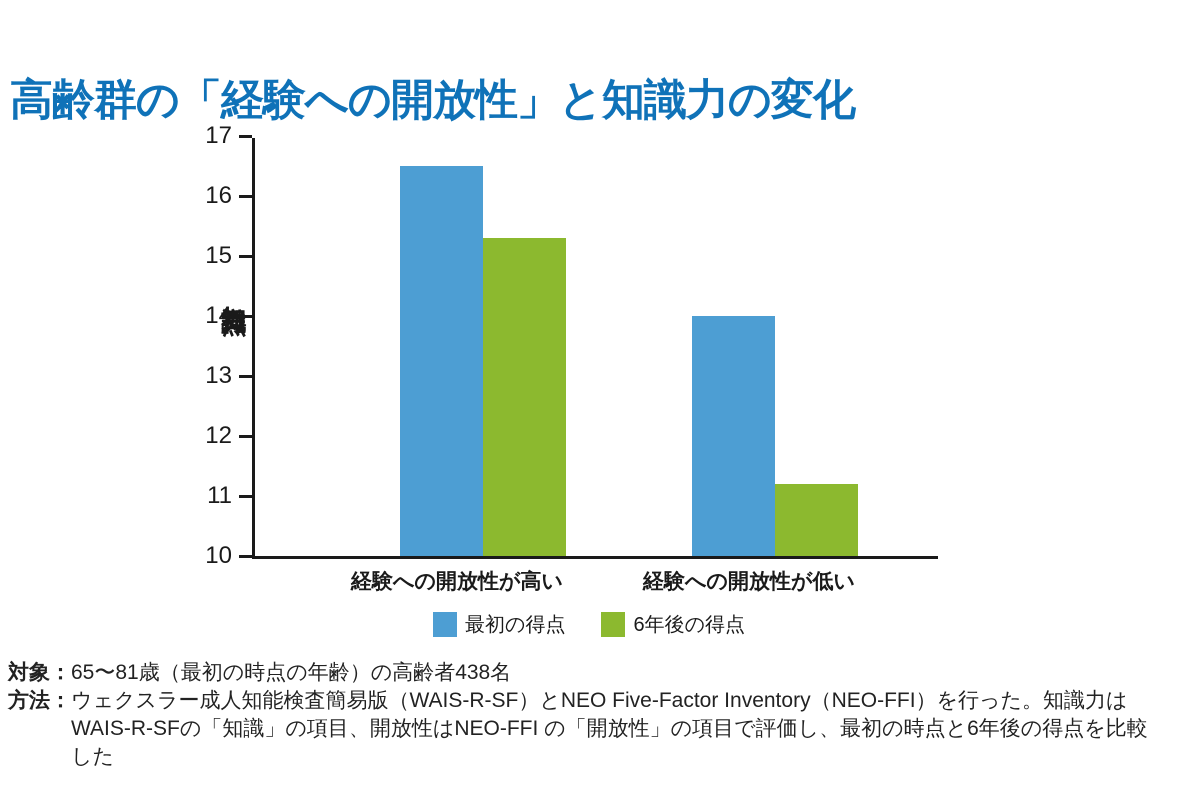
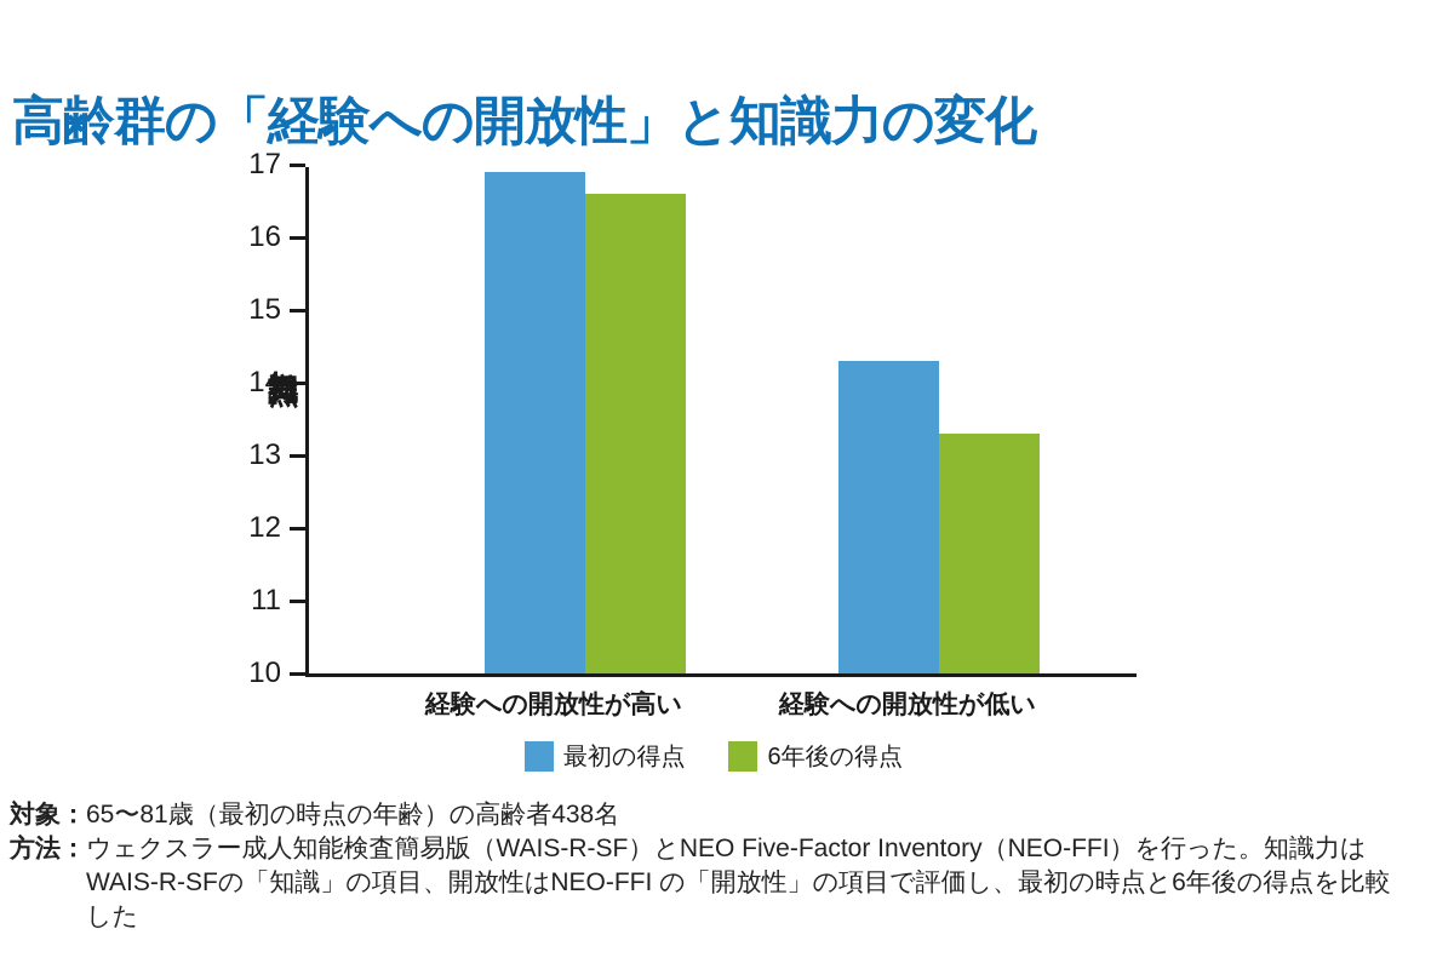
最初の得点/経験への開放性が高い: 16.5 -> 16.9
6年後の得点/経験への開放性が高い: 15.3 -> 16.6
最初の得点/経験への開放性が低い: 14.0 -> 14.3
6年後の得点/経験への開放性が低い: 11.2 -> 13.3
